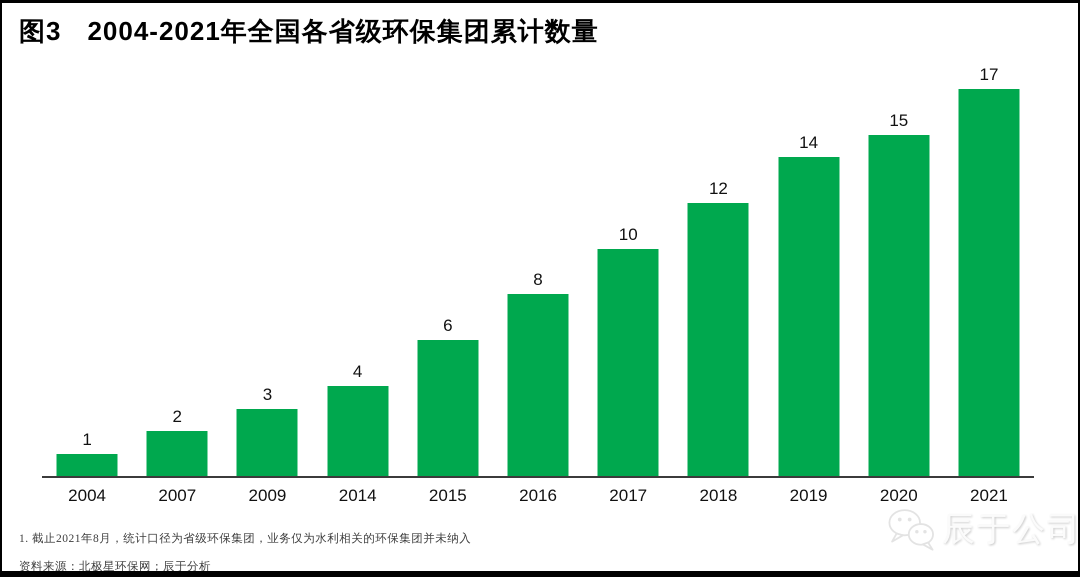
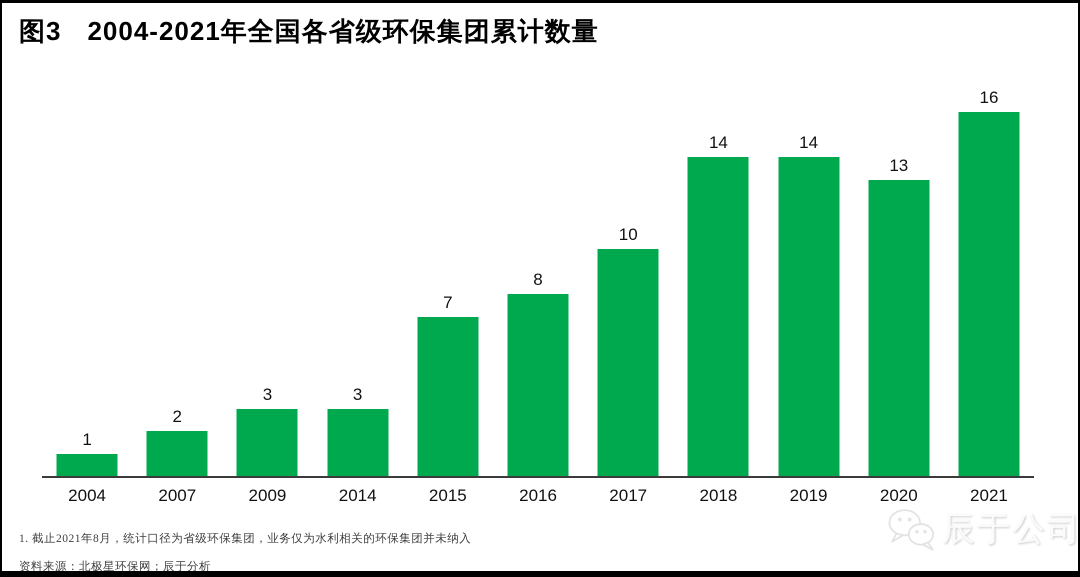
2014: 4 -> 3
2015: 6 -> 7
2018: 12 -> 14
2020: 15 -> 13
2021: 17 -> 16
